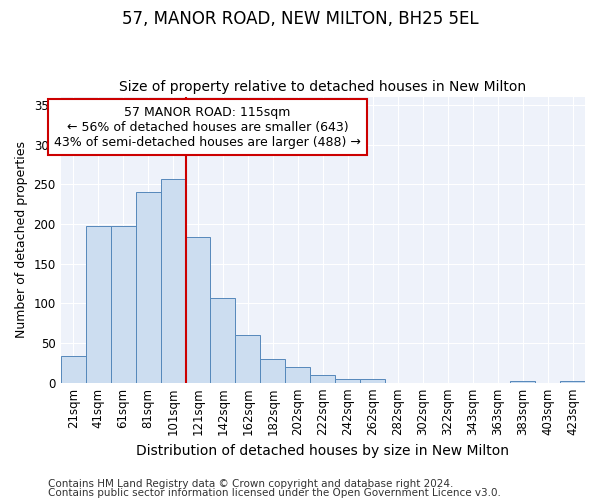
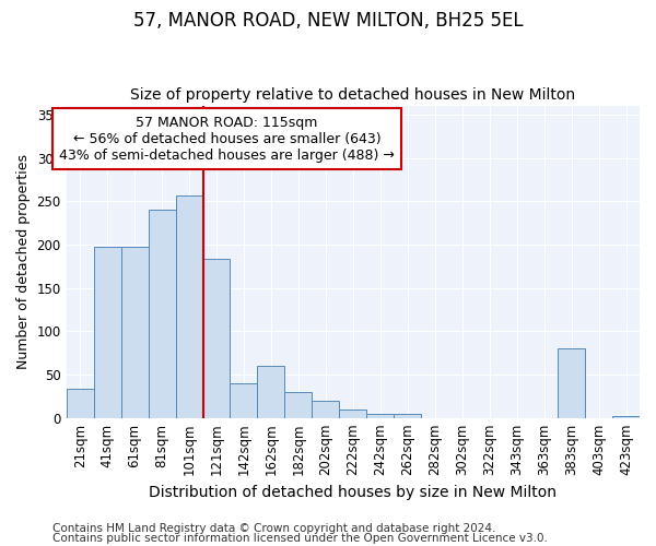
142sqm: 107 -> 40
383sqm: 2 -> 80
